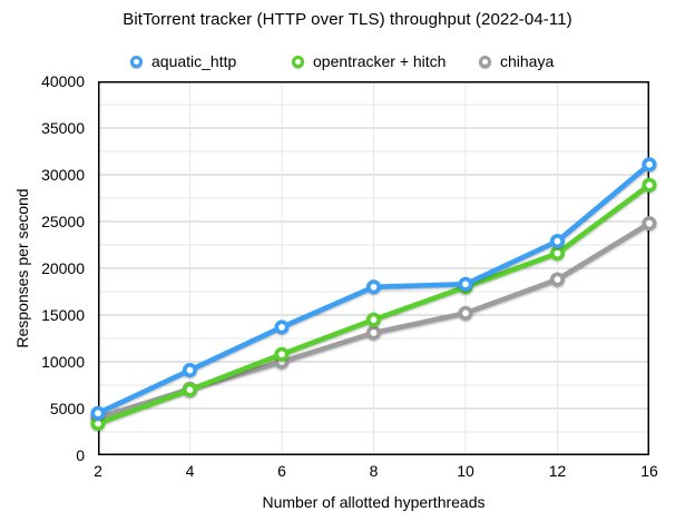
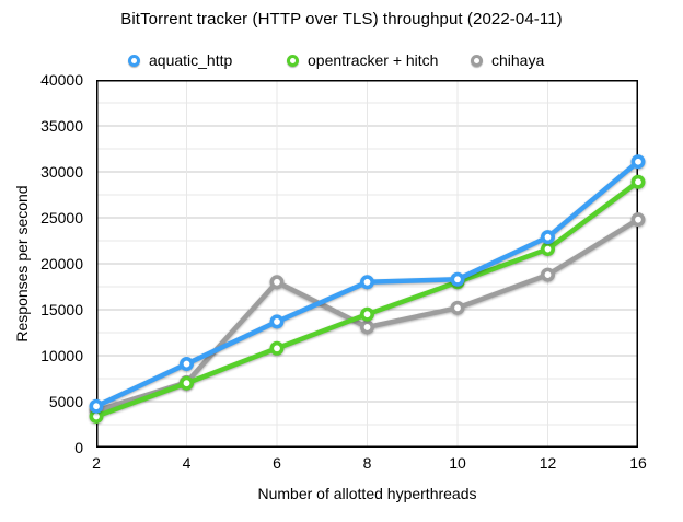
chihaya/6: 10000 -> 18000
